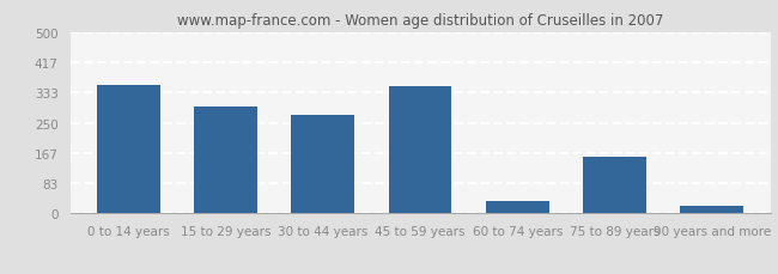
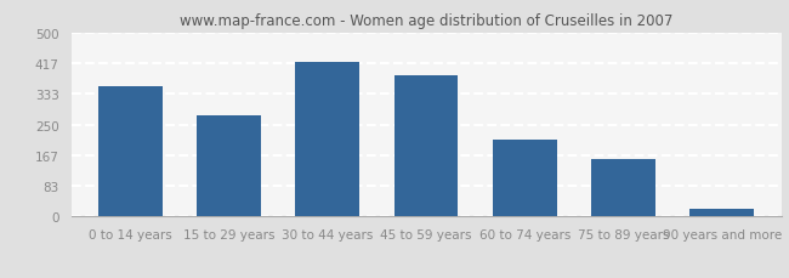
15 to 29 years: 295 -> 275
30 to 44 years: 270 -> 420
45 to 59 years: 350 -> 385
60 to 74 years: 35 -> 210
